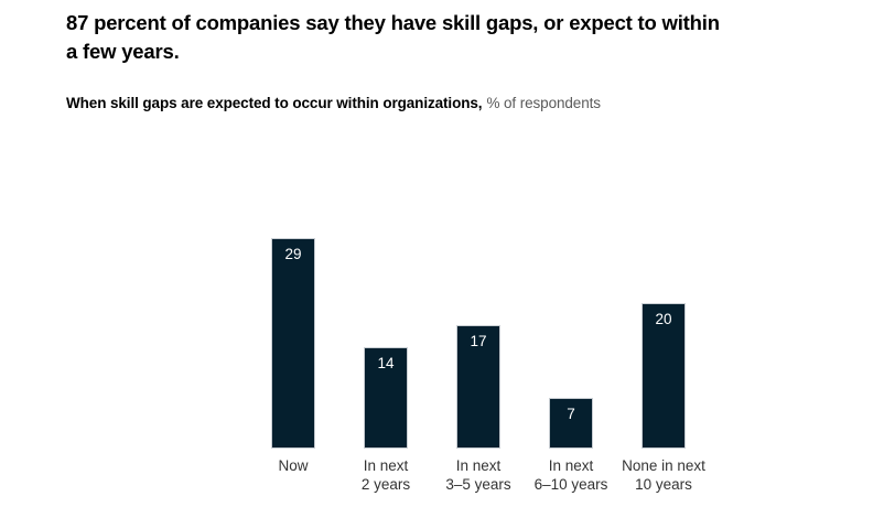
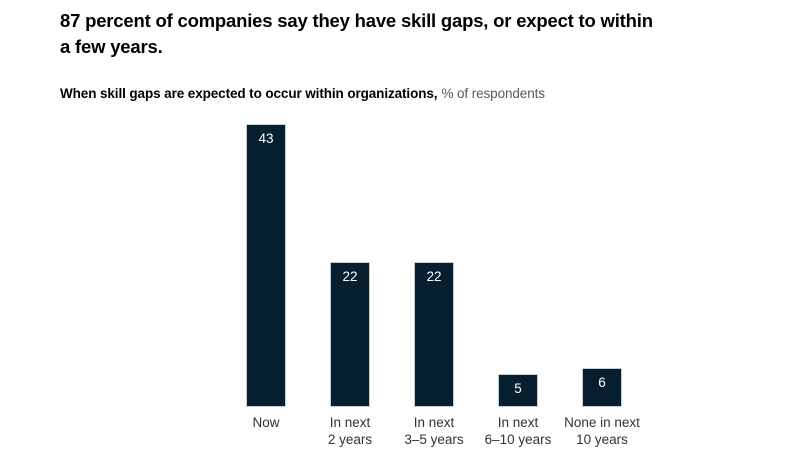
Now: 29 -> 43
In next 2 years: 14 -> 22
In next 3–5 years: 17 -> 22
In next 6–10 years: 7 -> 5
None in next 10 years: 20 -> 6
